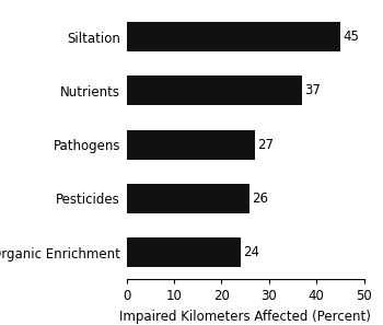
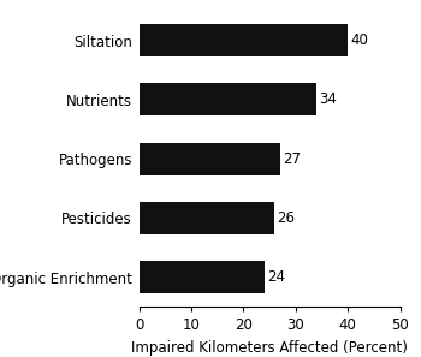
Siltation: 45 -> 40
Nutrients: 37 -> 34
